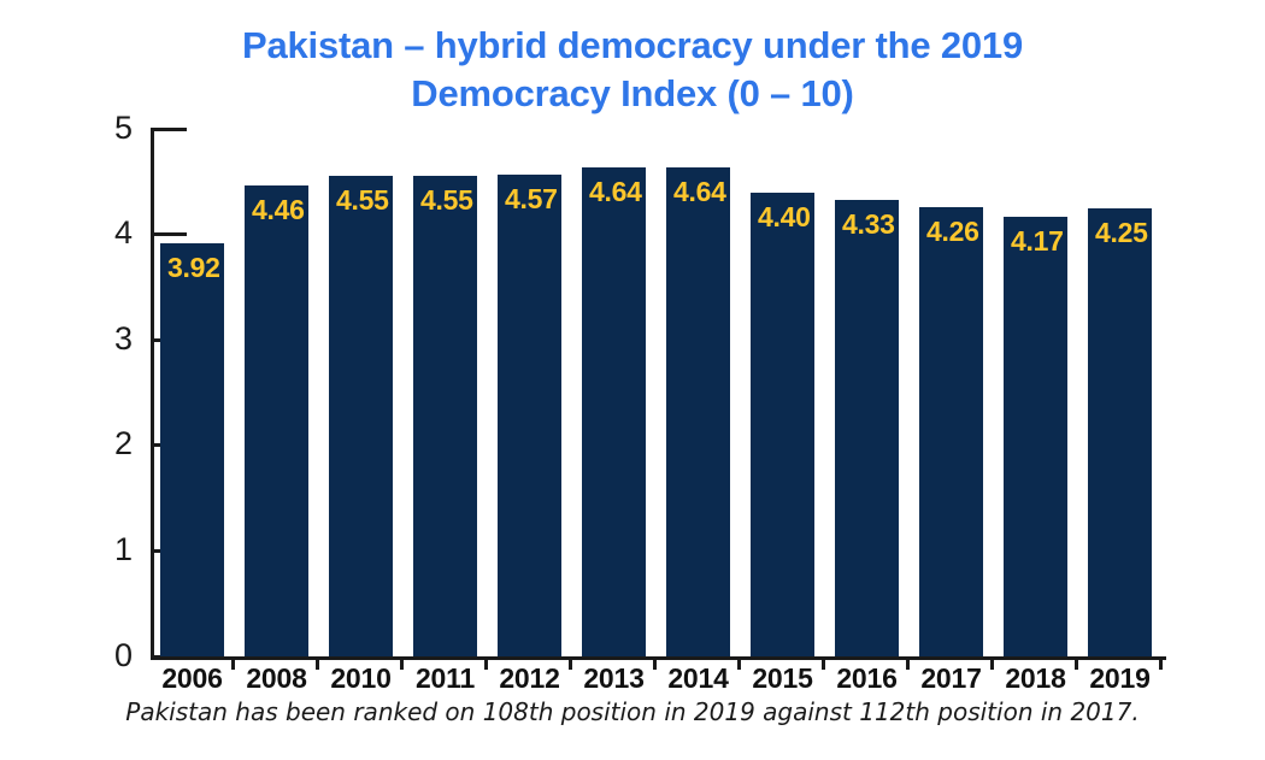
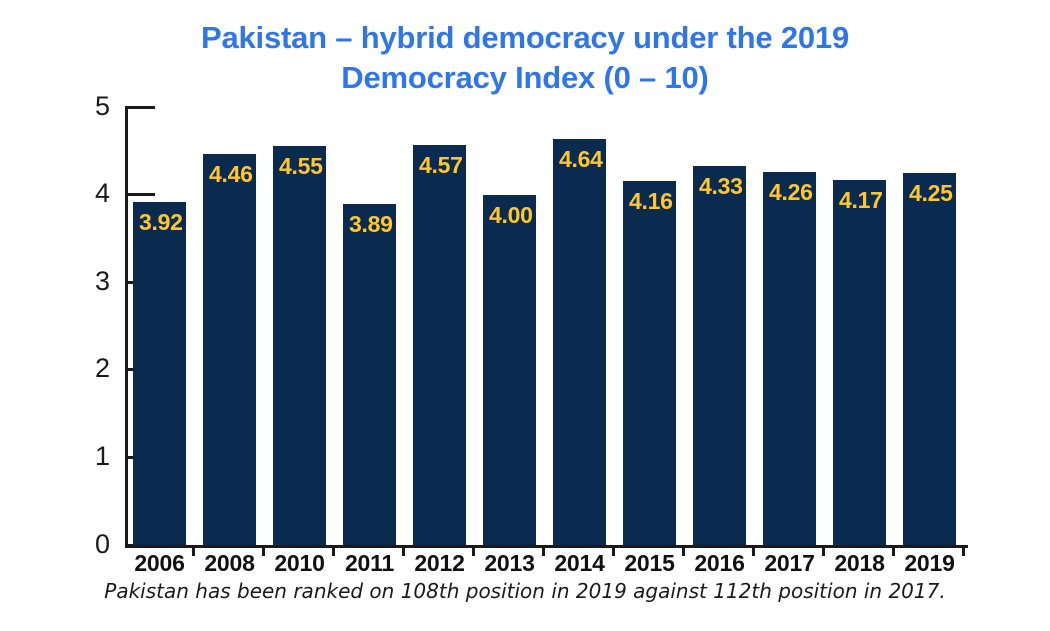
2011: 4.55 -> 3.89
2013: 4.64 -> 4.00
2015: 4.40 -> 4.16
